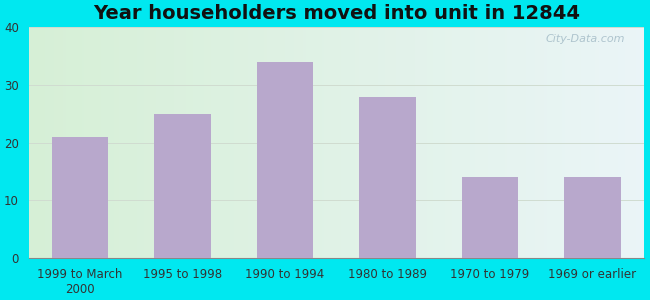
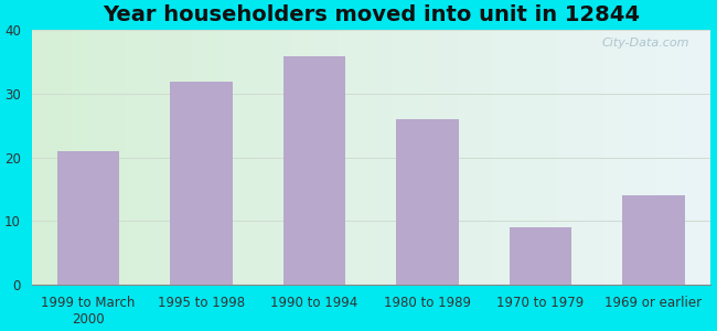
1995 to 1998: 25 -> 32
1990 to 1994: 34 -> 36
1980 to 1989: 28 -> 26
1970 to 1979: 14 -> 9
